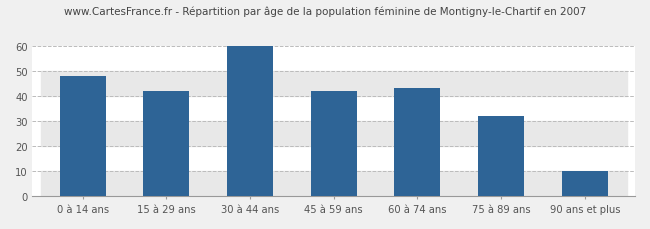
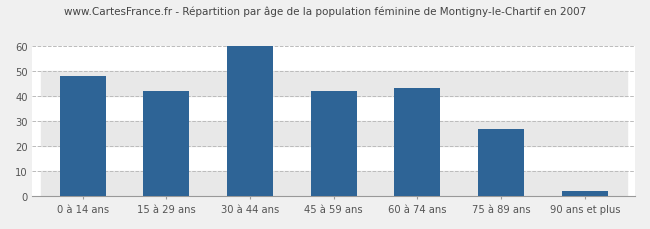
75 à 89 ans: 32 -> 27
90 ans et plus: 10 -> 2
